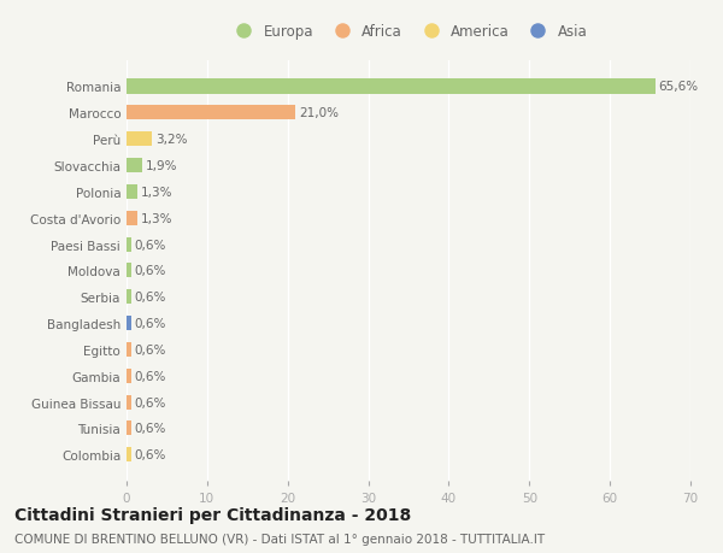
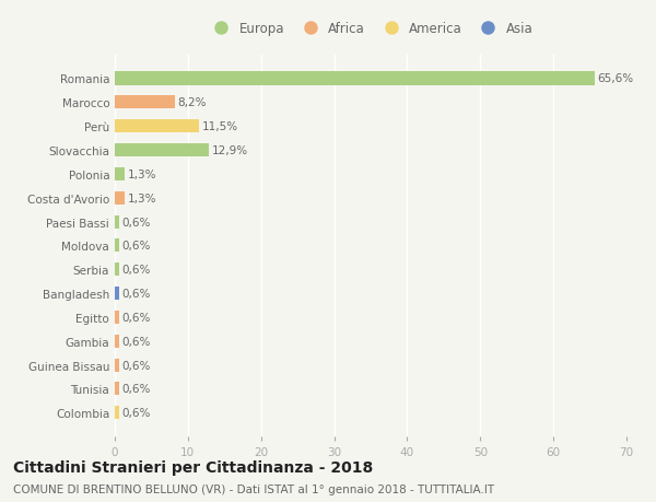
Marocco: 21,0% -> 8,2%
Perù: 3,2% -> 11,5%
Slovacchia: 1,9% -> 12,9%
